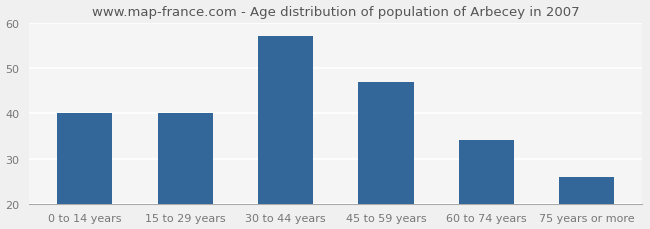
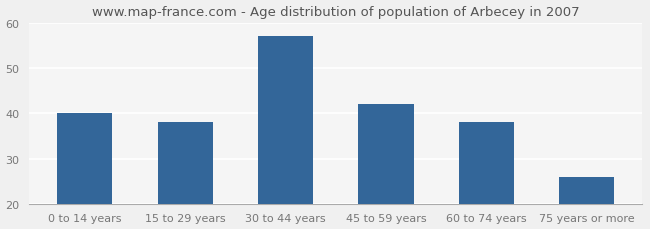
15 to 29 years: 40 -> 38
45 to 59 years: 47 -> 42
60 to 74 years: 34 -> 38
